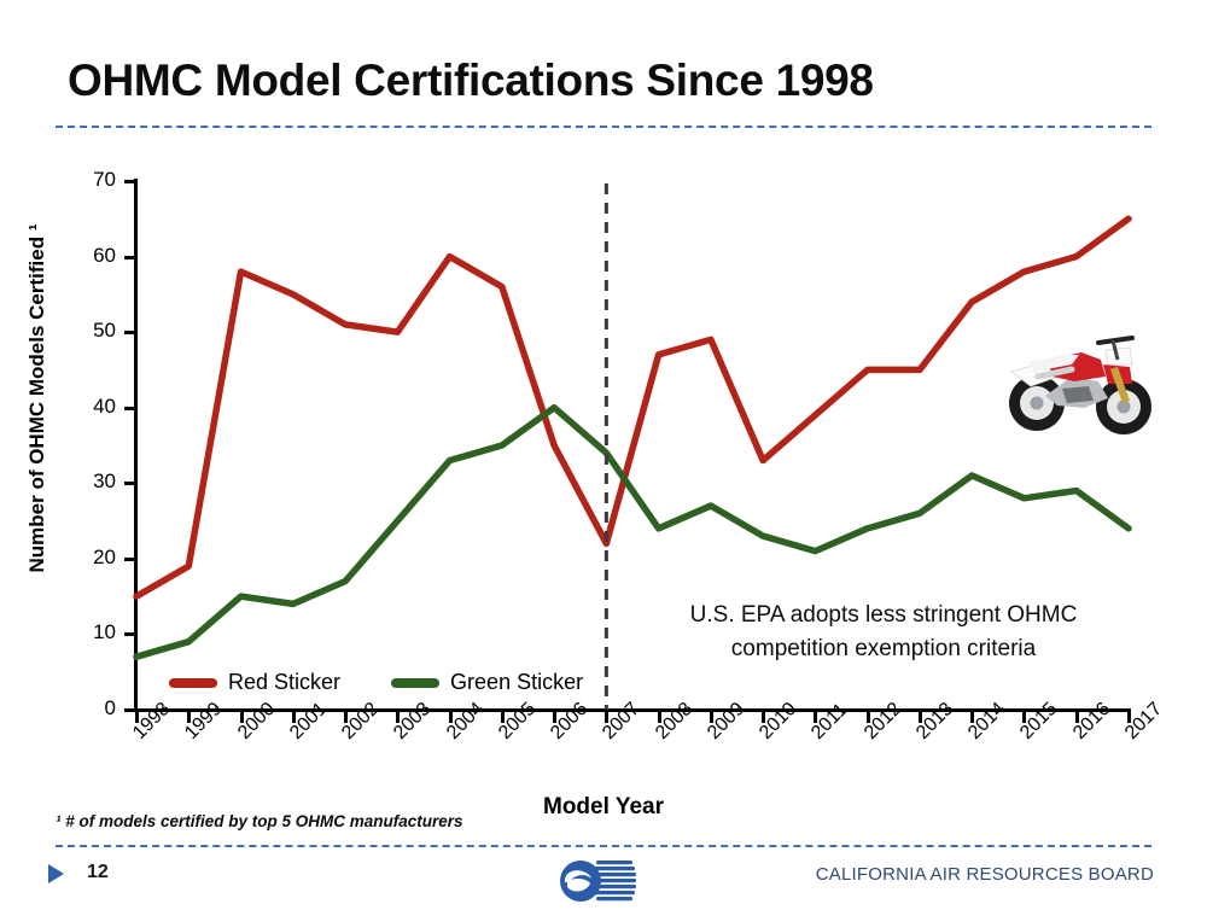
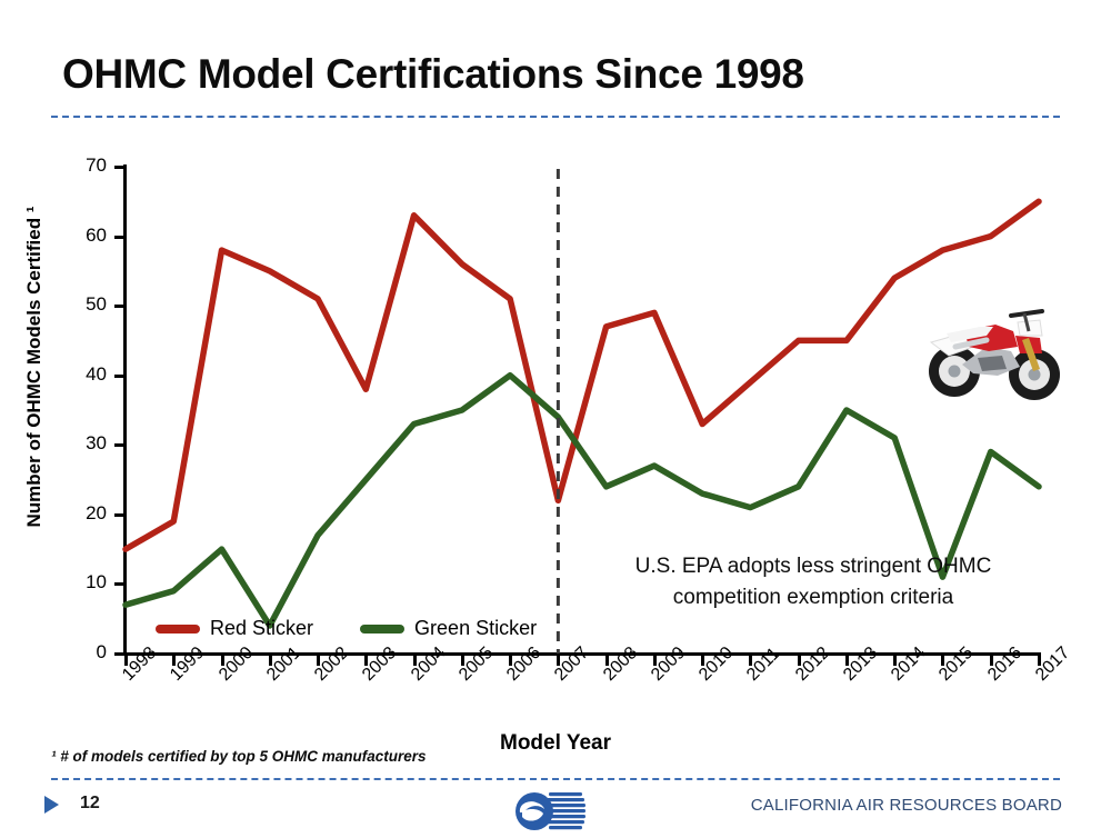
Green Sticker/2001: 14 -> 4
Red Sticker/2003: 50 -> 38
Red Sticker/2004: 60 -> 63
Red Sticker/2006: 35 -> 51
Green Sticker/2013: 26 -> 35
Green Sticker/2015: 28 -> 11
